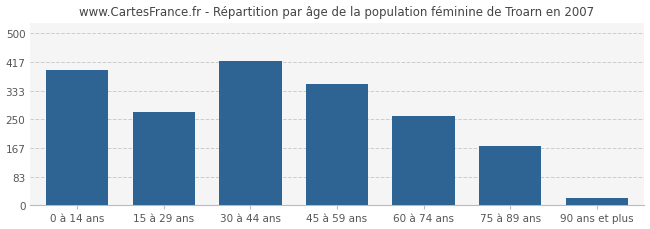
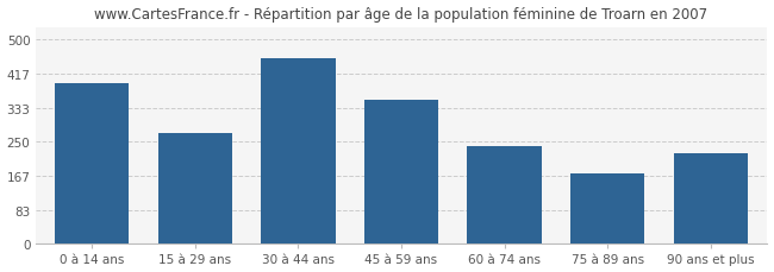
30 à 44 ans: 420 -> 455
60 à 74 ans: 258 -> 240
90 ans et plus: 22 -> 220
